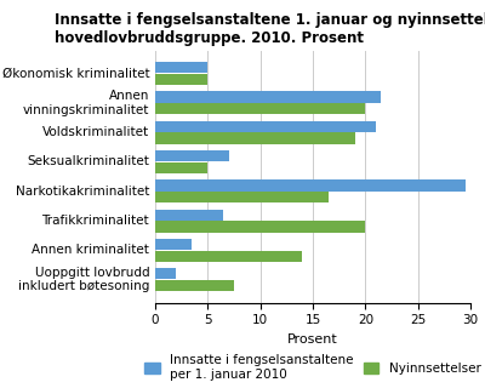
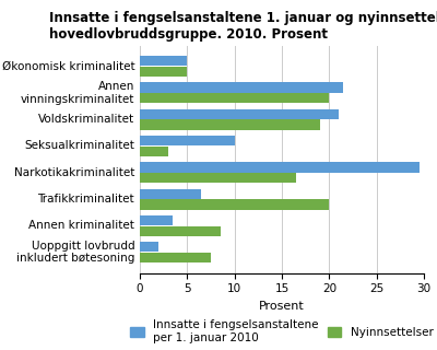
Innsatte i fengselsanstaltene per 1. januar 2010/Seksualkriminalitet: 7.0 -> 10.0
Nyinnsettelser/Seksualkriminalitet: 5.0 -> 3.0
Nyinnsettelser/Annen kriminalitet: 14.0 -> 8.5
